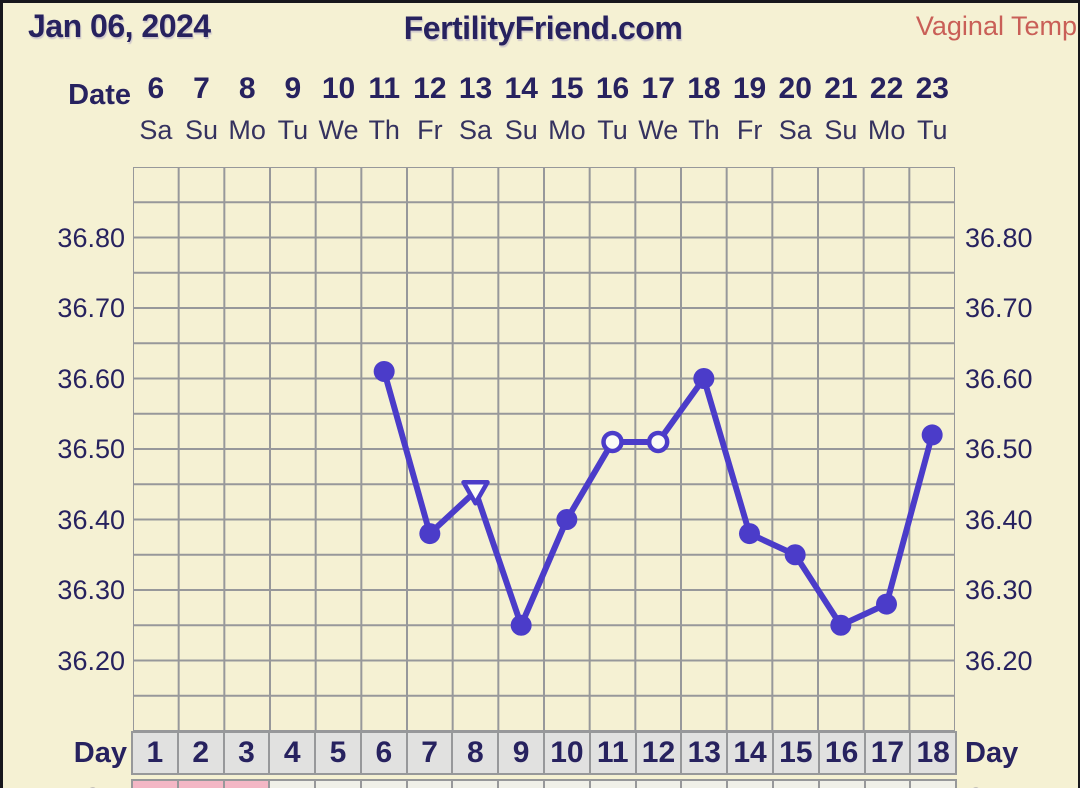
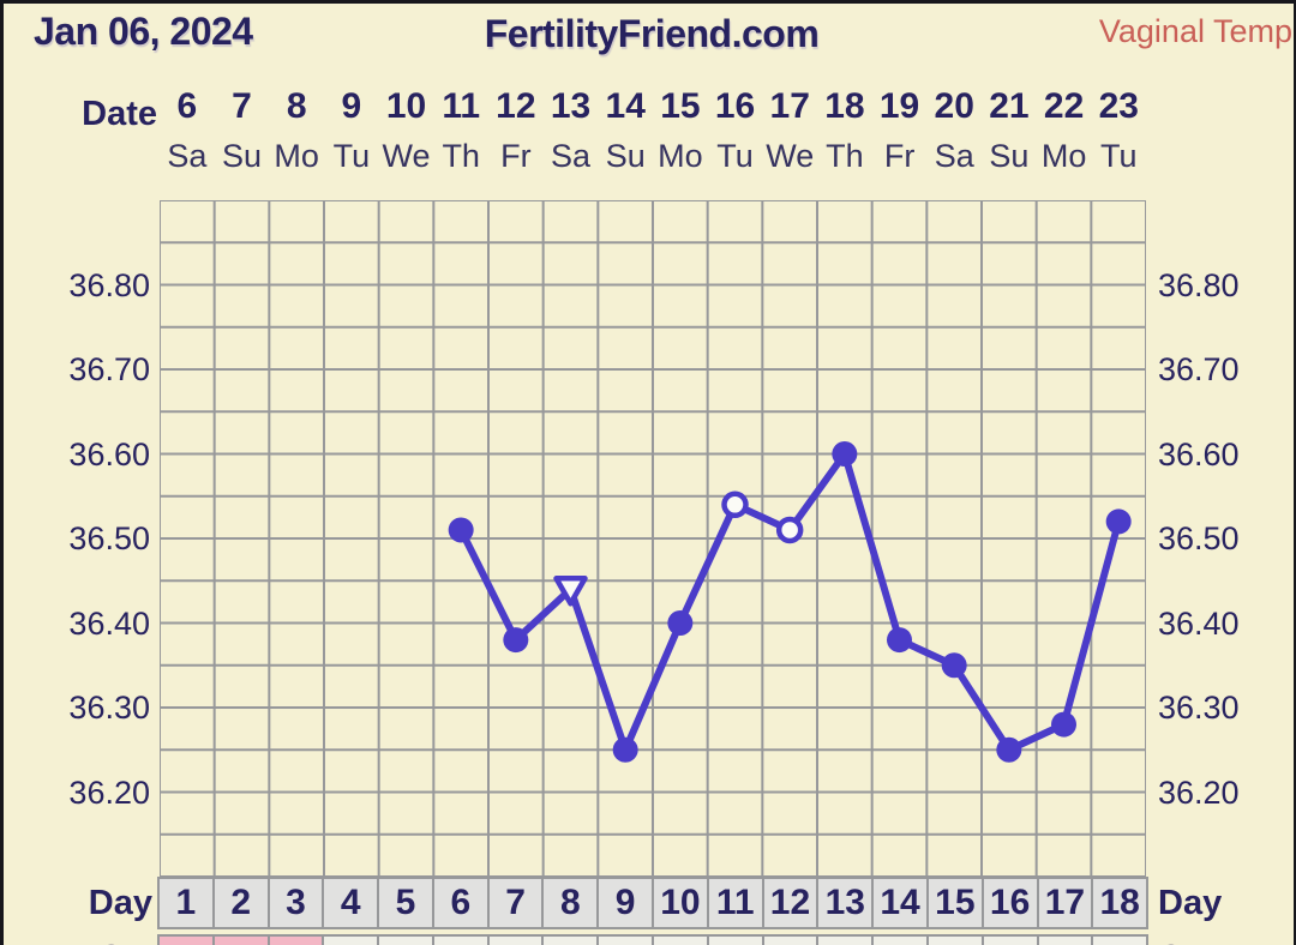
6: 36.61 -> 36.51
11: 36.51 -> 36.54
